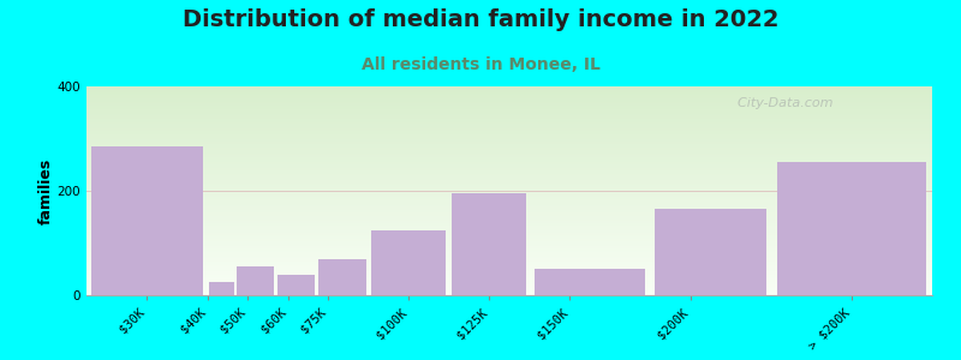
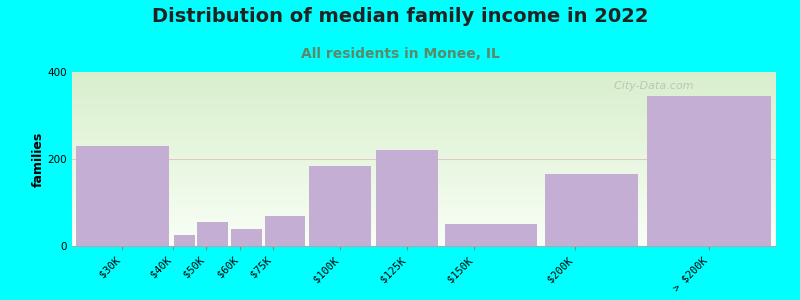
$30K: 285 -> 230
$100K: 125 -> 185
$125K: 195 -> 220
> $200K: 255 -> 345
